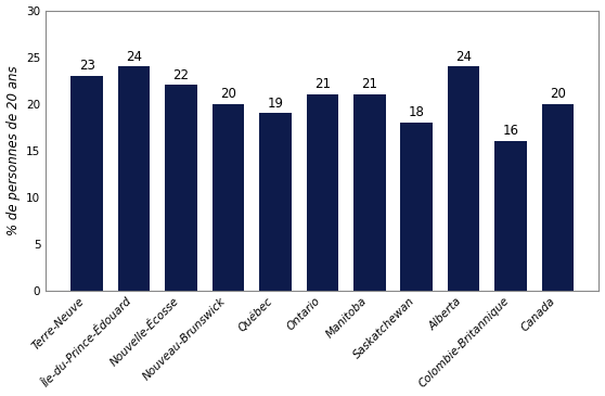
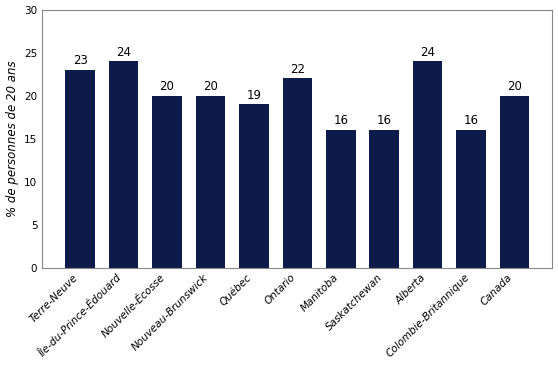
Nouvelle-Écosse: 22 -> 20
Ontario: 21 -> 22
Manitoba: 21 -> 16
Saskatchewan: 18 -> 16
